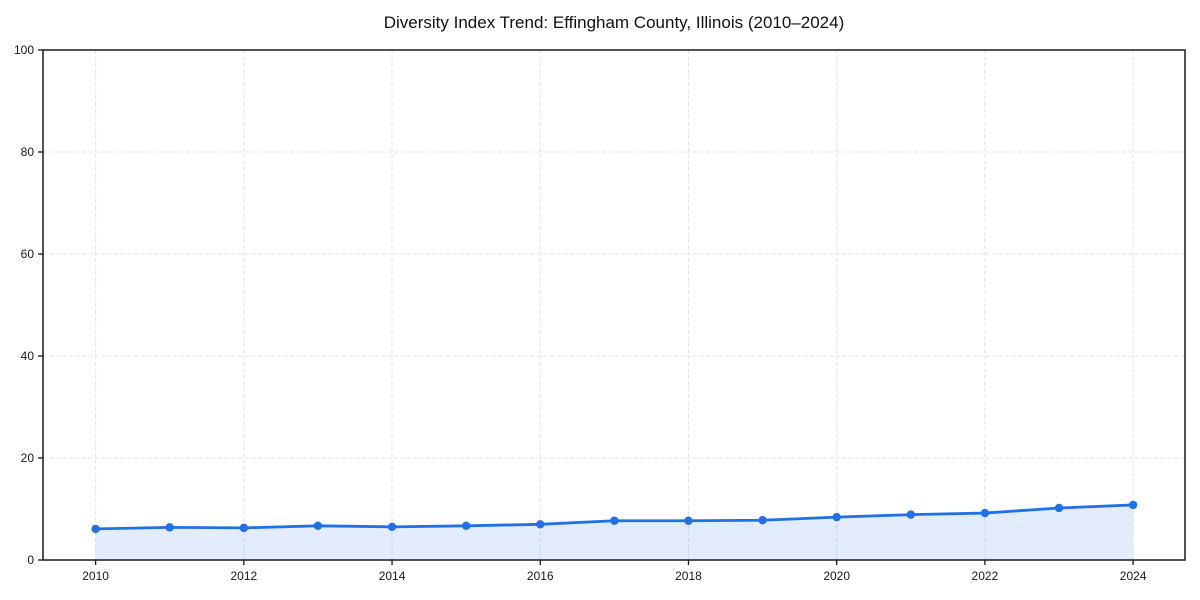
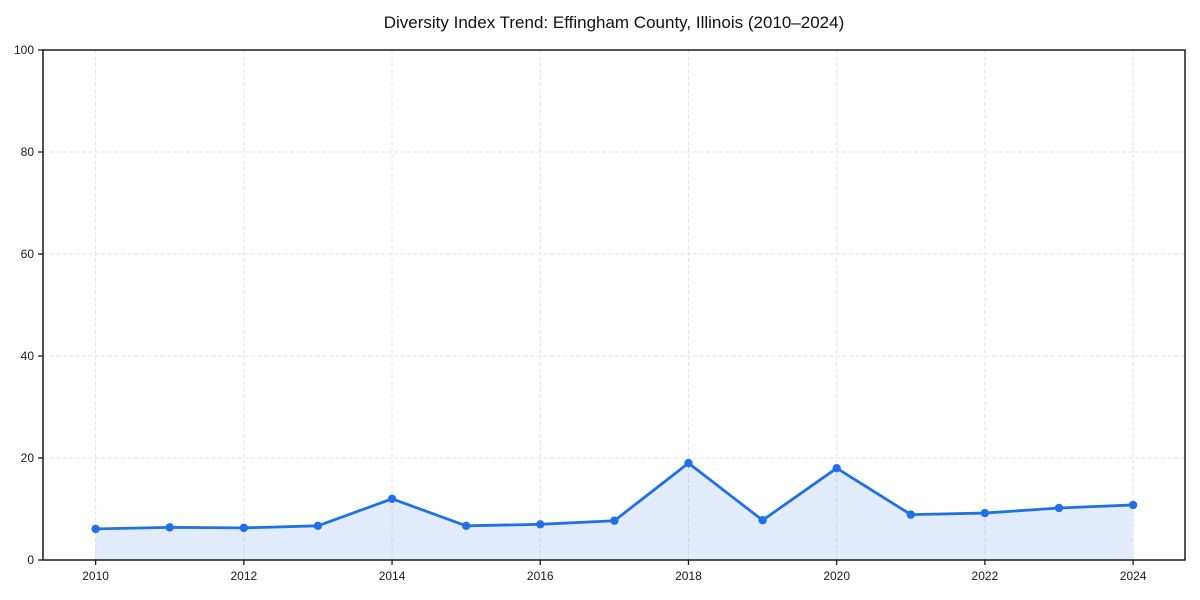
2014: 6 -> 12
2018: 8 -> 19
2020: 8 -> 18
